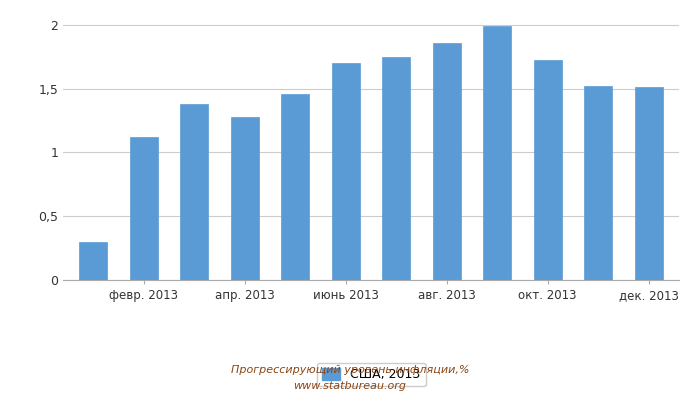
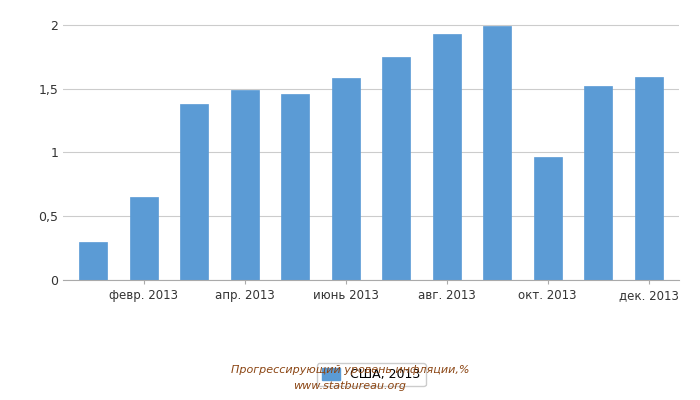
февр. 2013: 1,12 -> 0,65
апр. 2013: 1,28 -> 1,49
июнь 2013: 1,70 -> 1,58
авг. 2013: 1,86 -> 1,93
окт. 2013: 1,72 -> 0,96
дек. 2013: 1,51 -> 1,59
